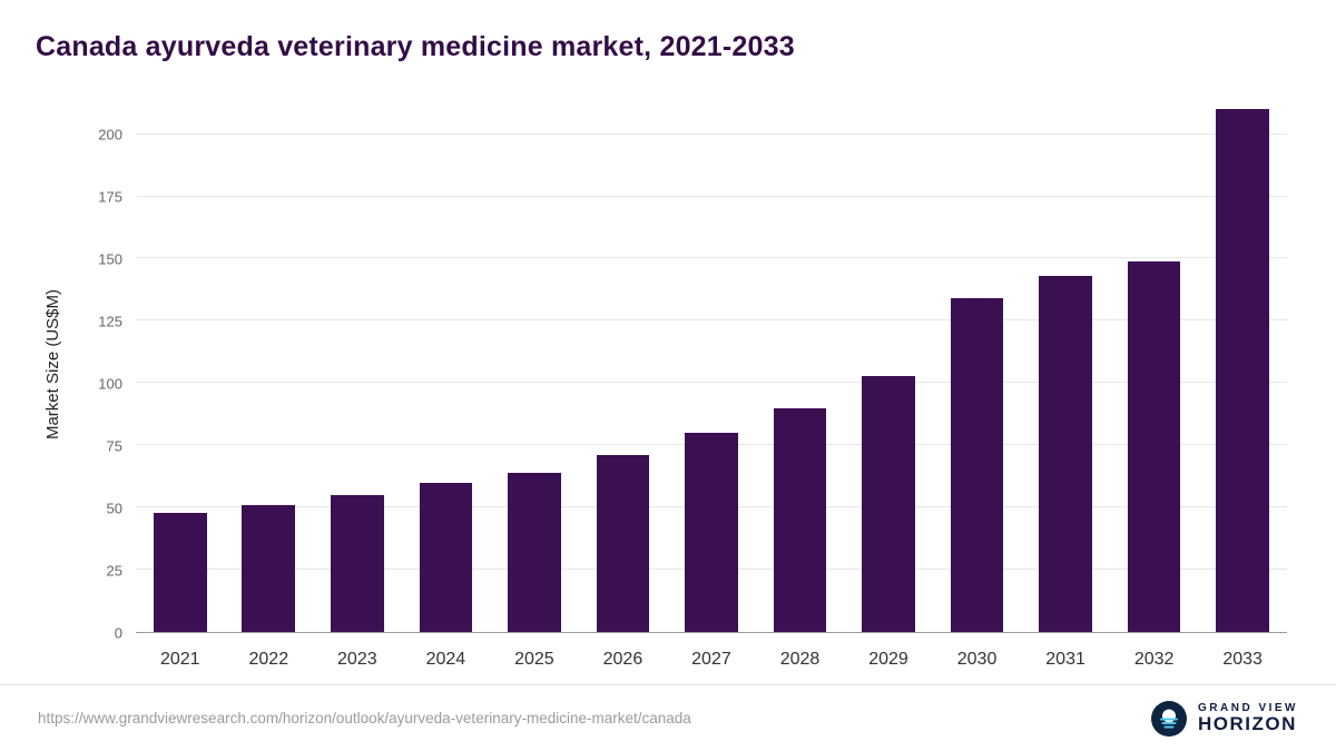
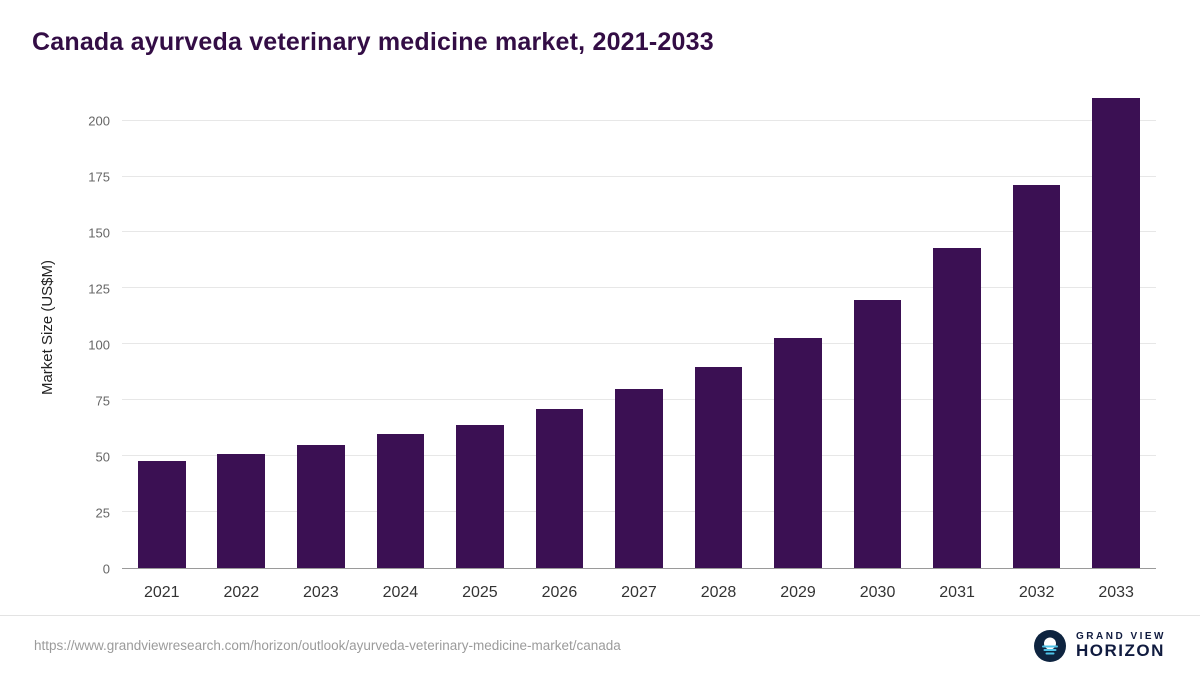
2030: 134 -> 120
2032: 149 -> 171
